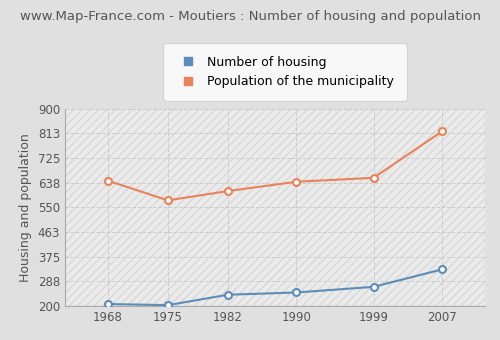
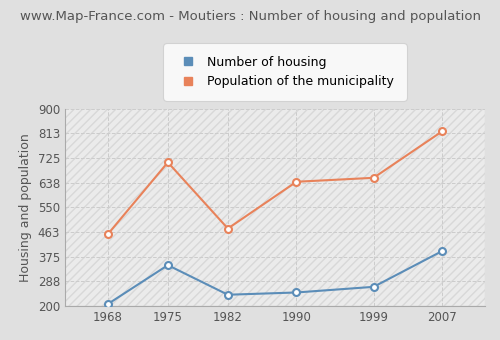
Population of the municipality/1968: 645 -> 455
Number of housing/1975: 203 -> 345
Population of the municipality/1975: 575 -> 710
Population of the municipality/1982: 608 -> 475
Number of housing/2007: 330 -> 395
